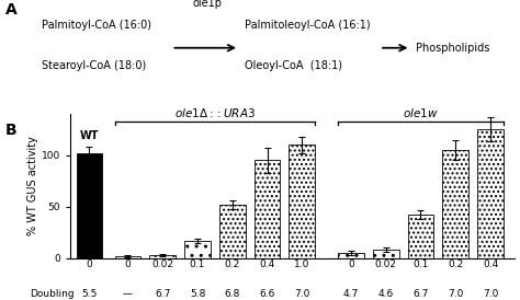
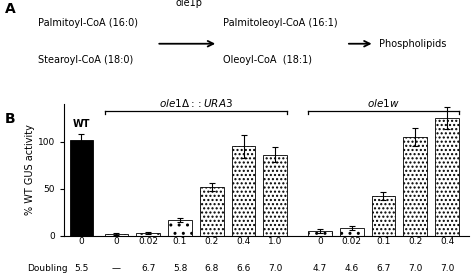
1.0: 110 -> 86
